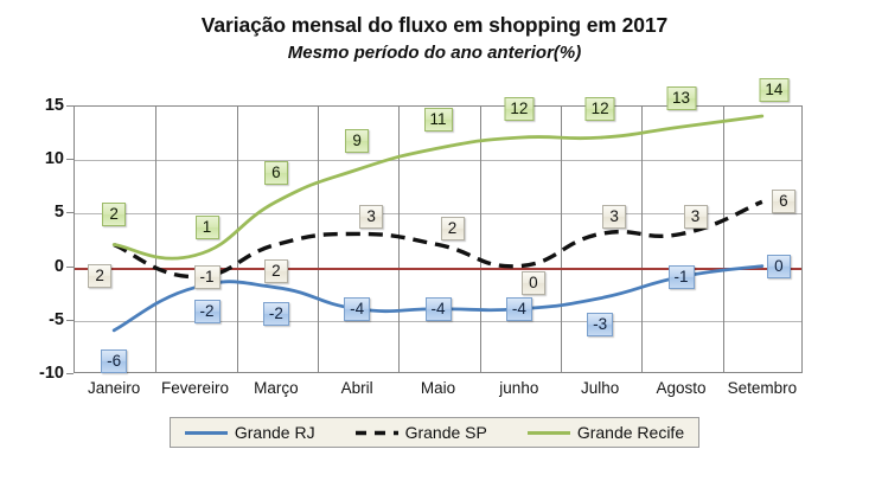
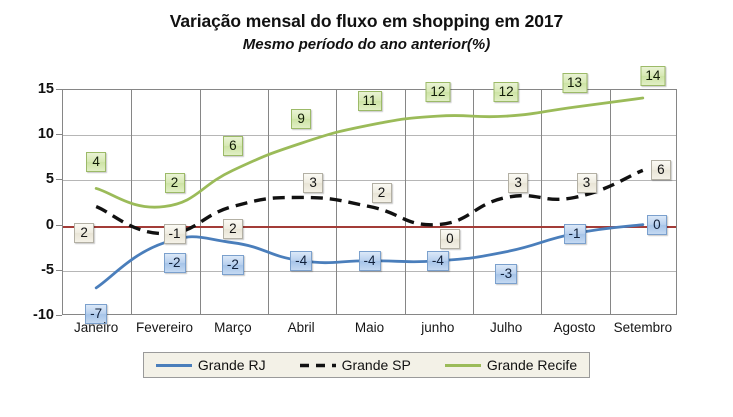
Grande RJ/Janeiro: -6 -> -7
Grande Recife/Janeiro: 2 -> 4
Grande Recife/Fevereiro: 1 -> 2
